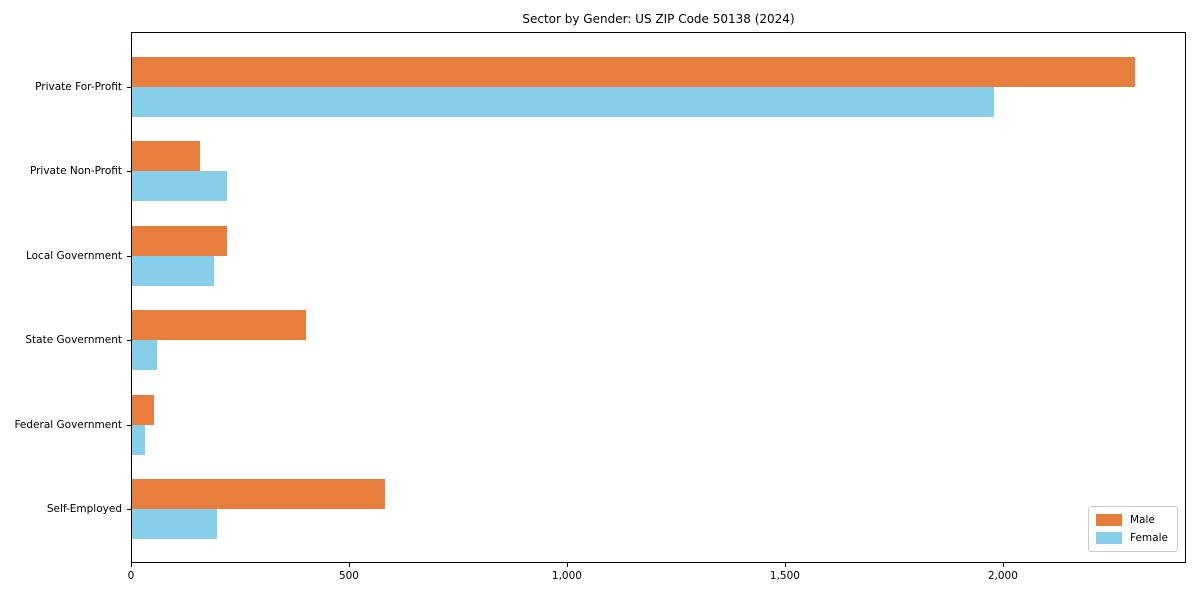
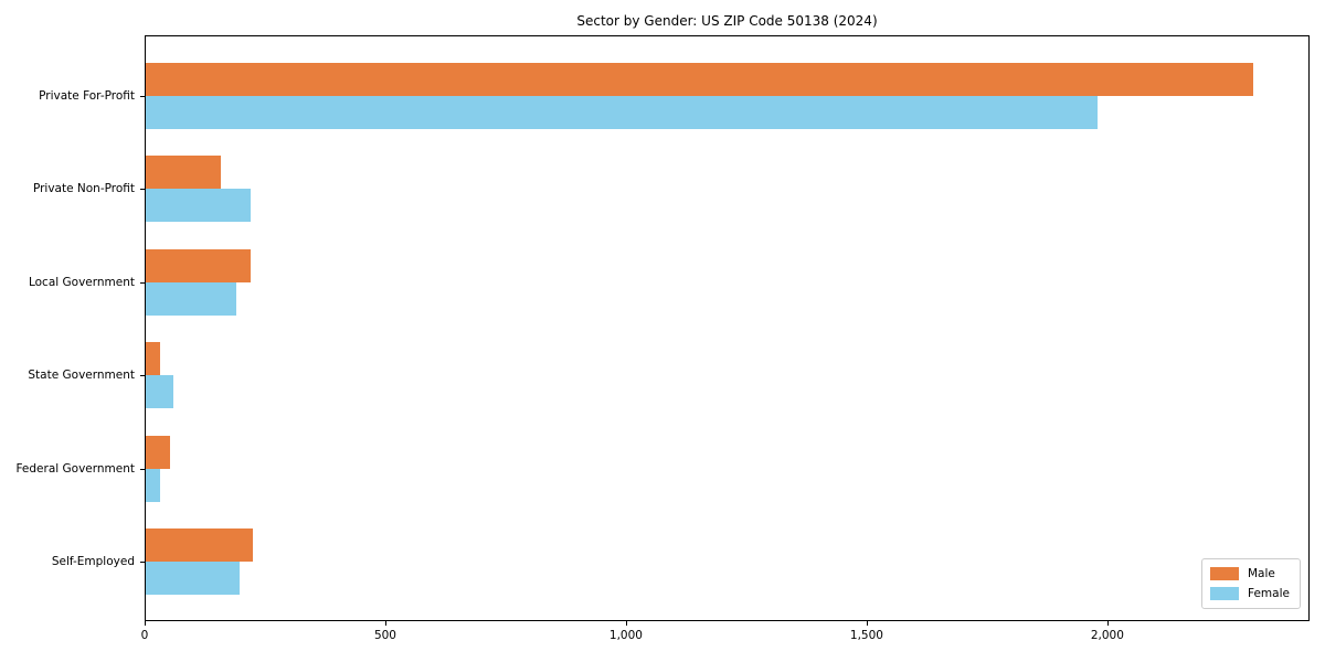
Male/State Government: 400 -> 30
Male/Self-Employed: 580 -> 220
